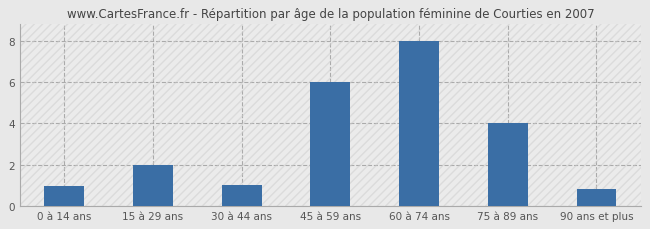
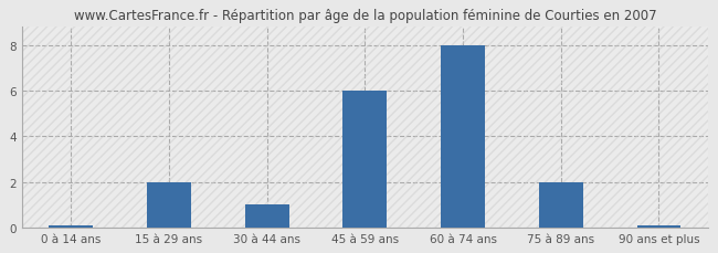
0 à 14 ans: 0.95 -> 0.07
75 à 89 ans: 4.00 -> 2.00
90 ans et plus: 0.80 -> 0.07
